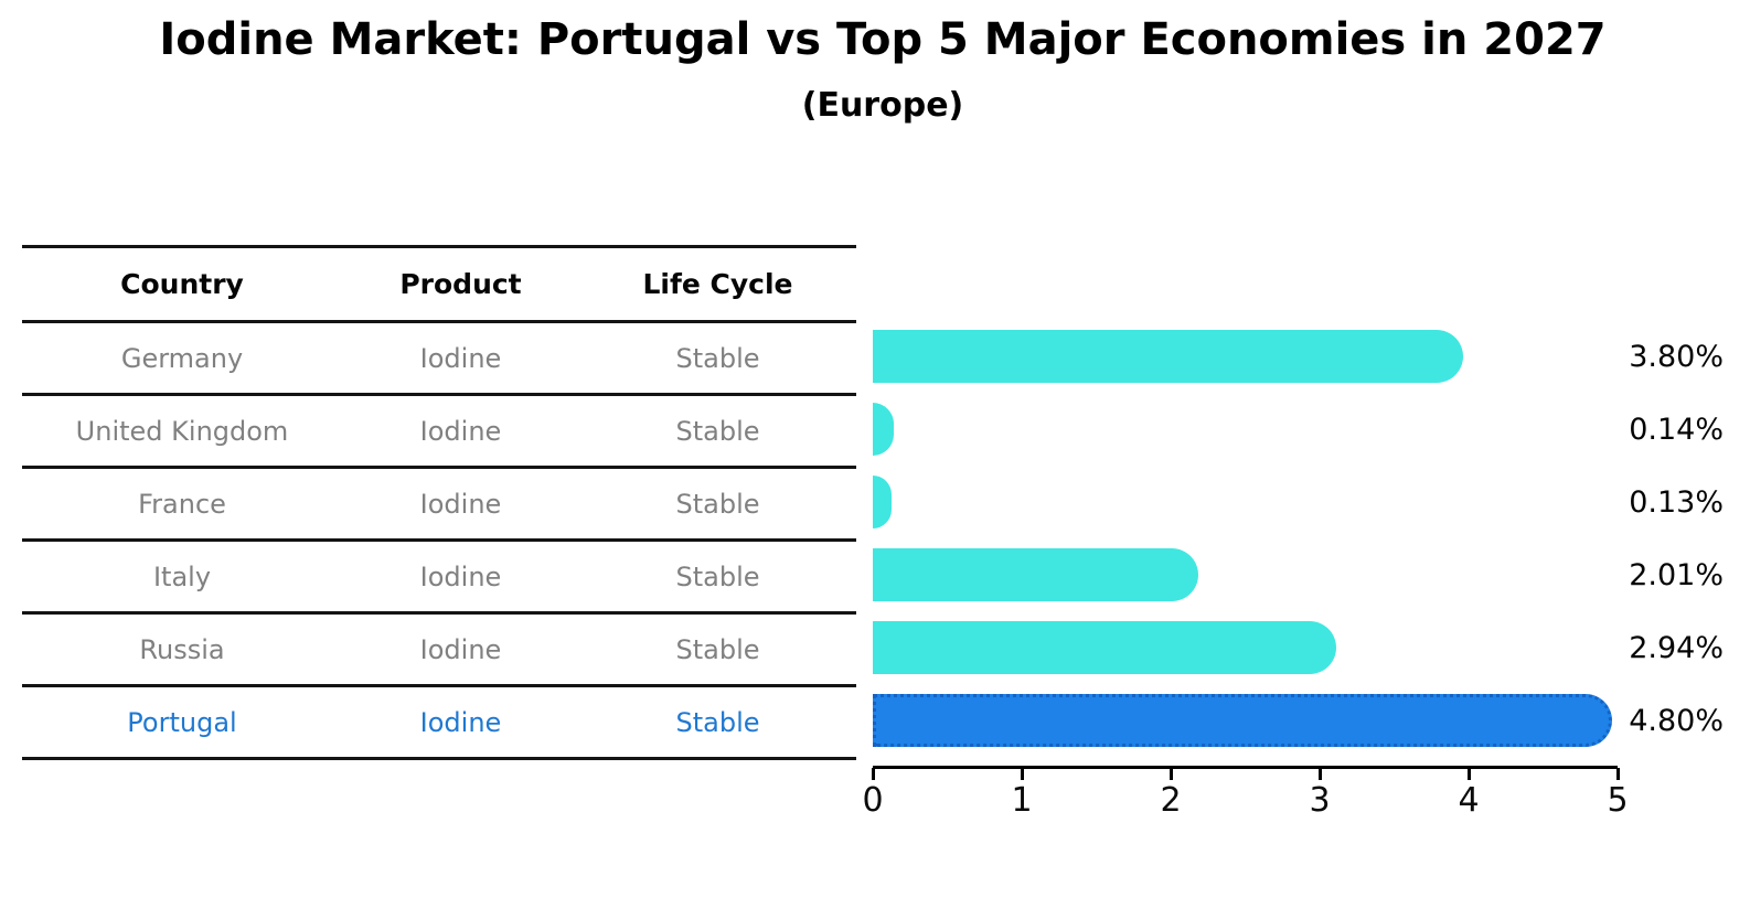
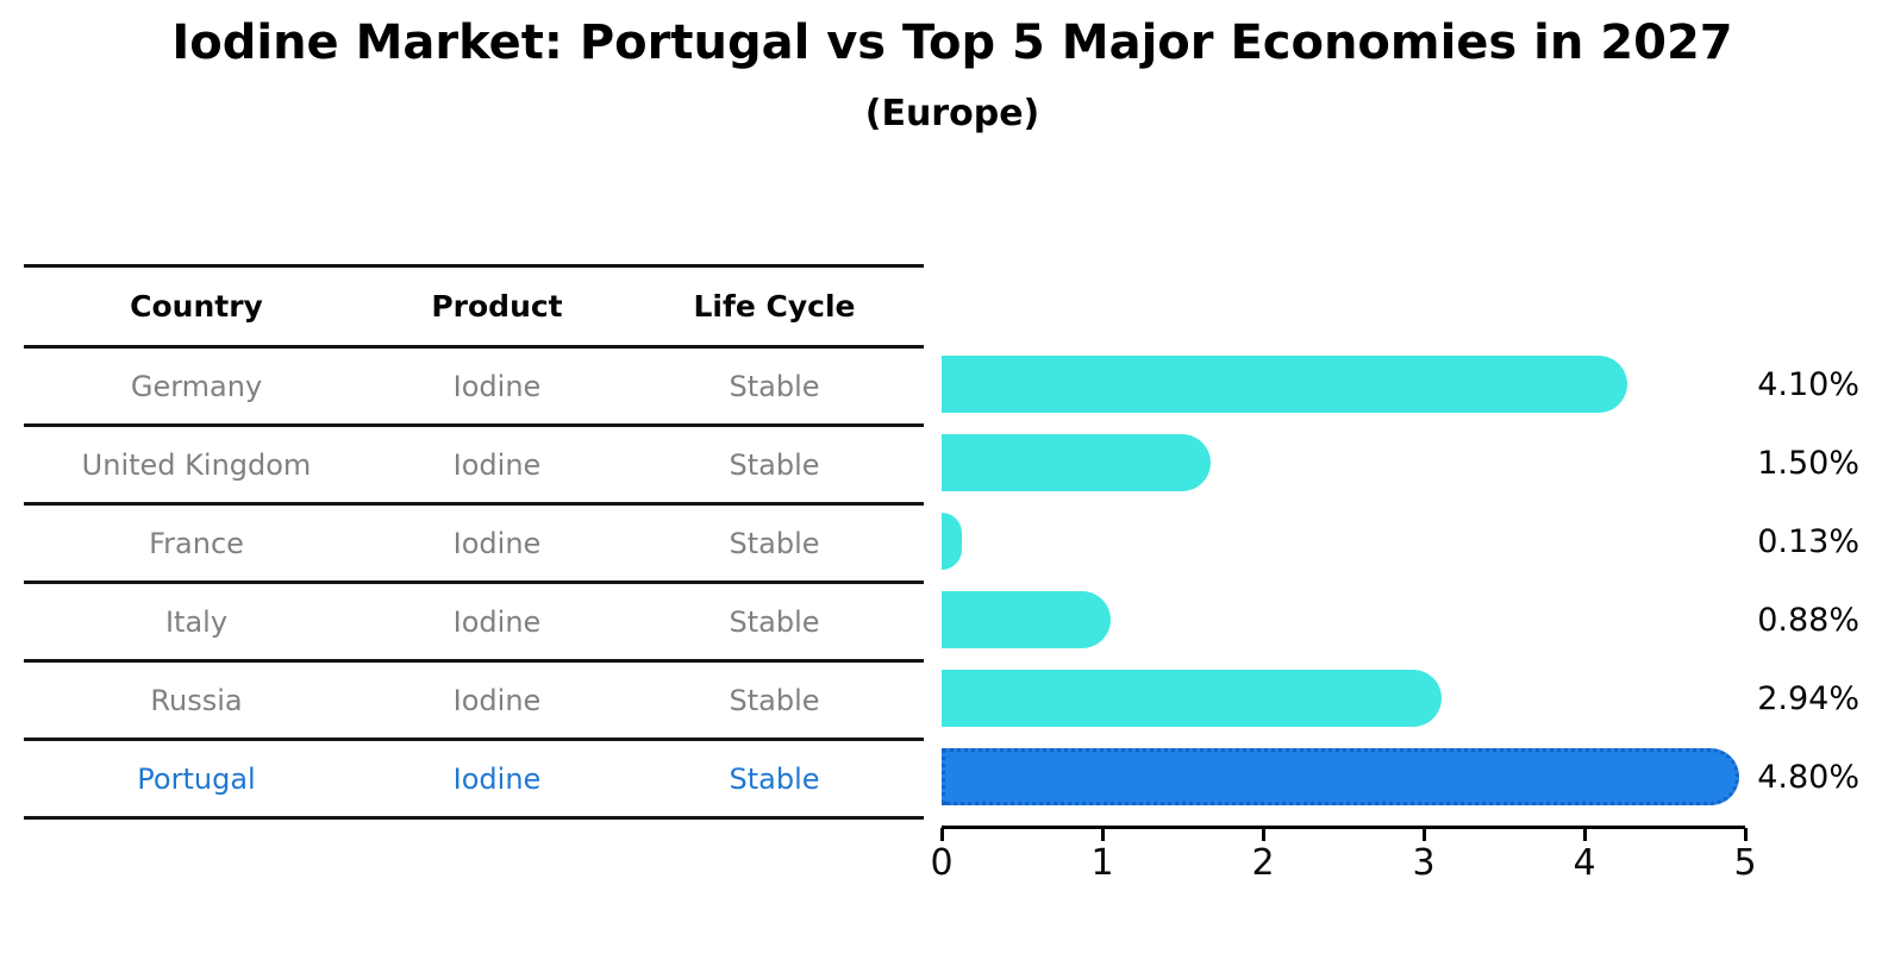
Germany: 3.80% -> 4.10%
United Kingdom: 0.14% -> 1.50%
Italy: 2.01% -> 0.88%
